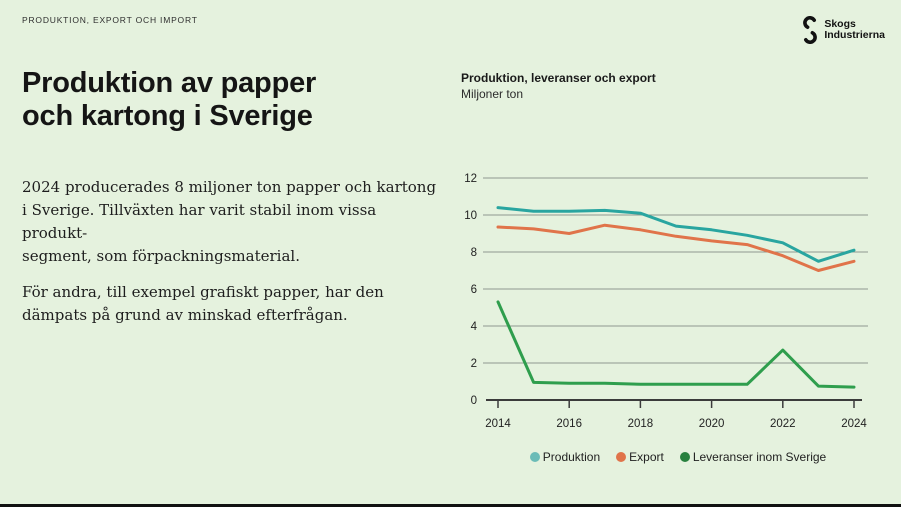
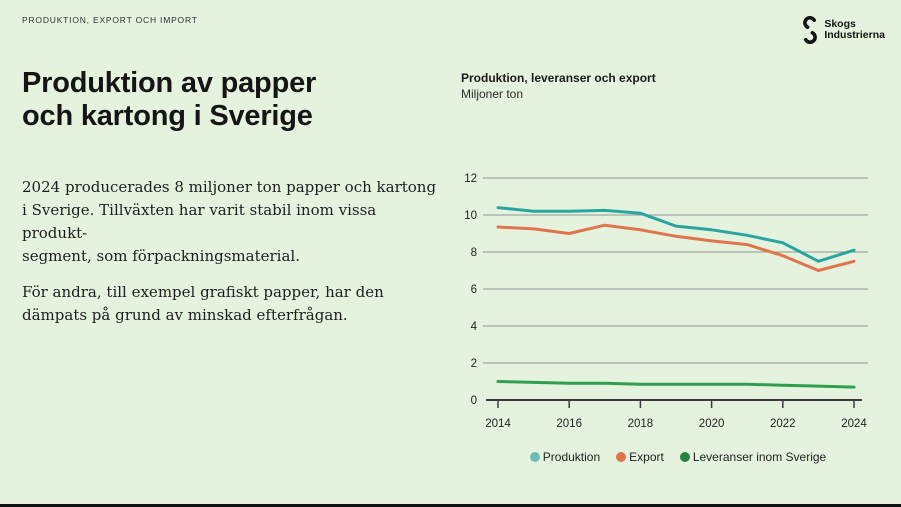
Leveranser inom Sverige/2014: 5.3 -> 1.0
Leveranser inom Sverige/2022: 2.7 -> 0.8
